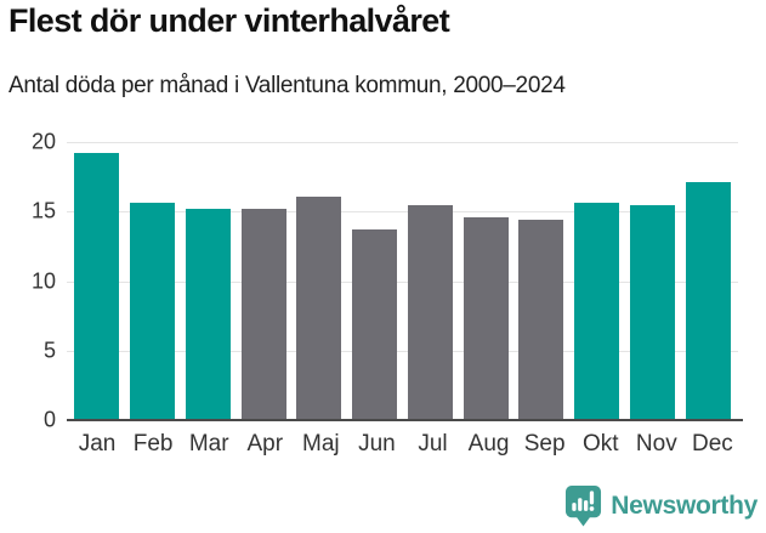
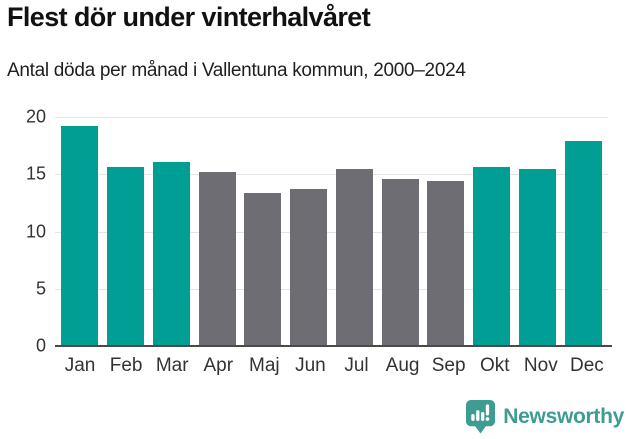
Mar: 15.2 -> 16.1
Maj: 16.1 -> 13.4
Dec: 17.1 -> 17.9
